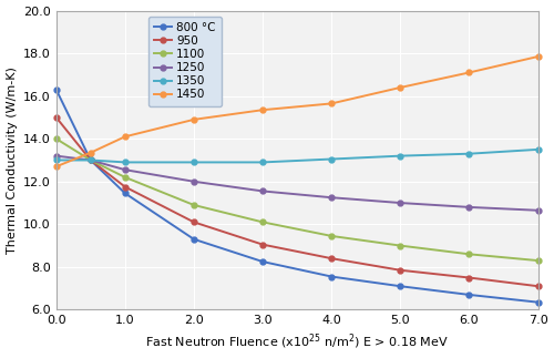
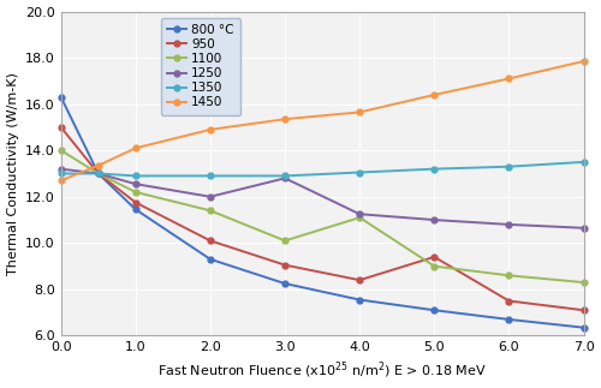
1100/2.0: 10.9 -> 11.4
1250/3.0: 11.6 -> 12.8
1100/4.0: 9.4 -> 11.1
950/5.0: 7.8 -> 9.4
